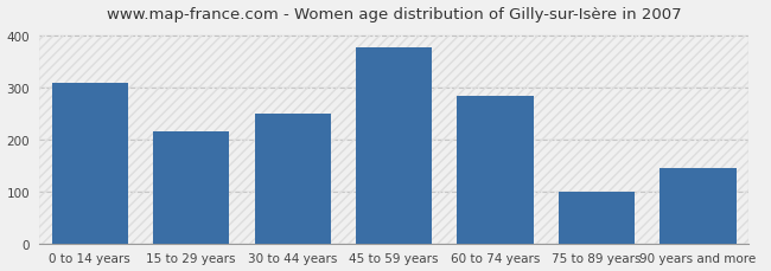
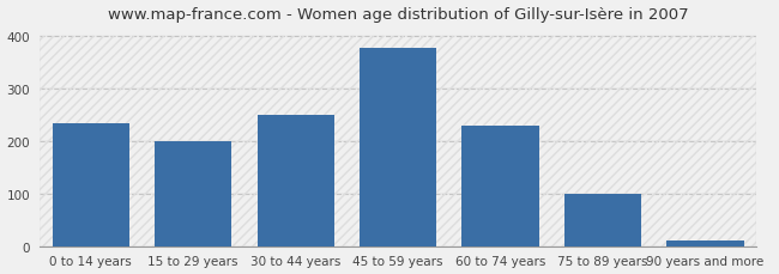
0 to 14 years: 310 -> 235
15 to 29 years: 215 -> 200
60 to 74 years: 285 -> 230
90 years and more: 145 -> 10
